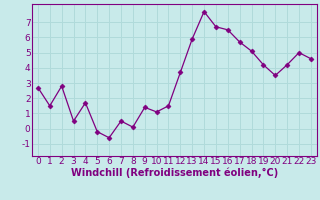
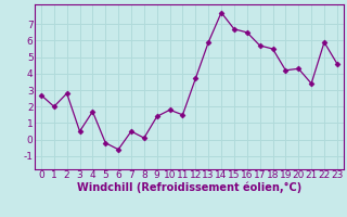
1: 1.5 -> 2.0
10: 1.1 -> 1.8
18: 5.1 -> 5.5
20: 3.5 -> 4.3
21: 4.2 -> 3.4
22: 5.0 -> 5.9
